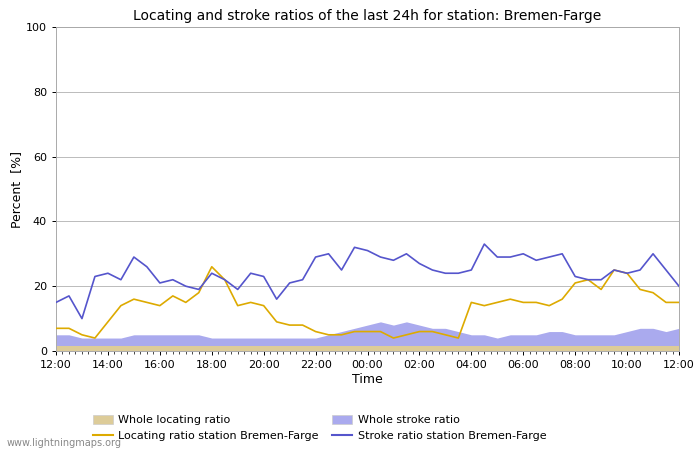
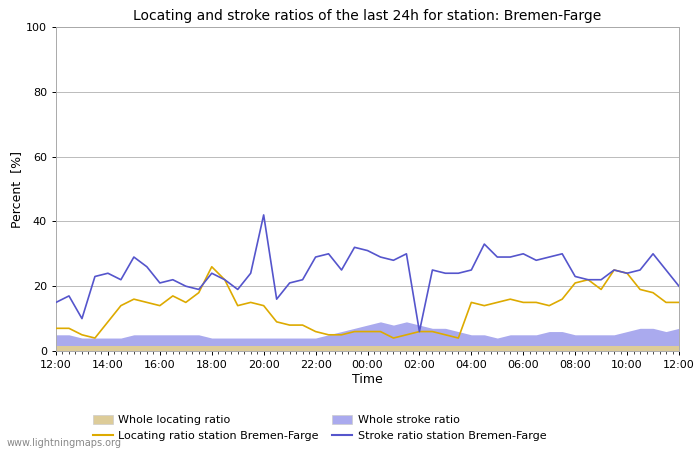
Stroke ratio station Bremen-Farge/20:00: 23 -> 42
Stroke ratio station Bremen-Farge/02:00: 27 -> 6
